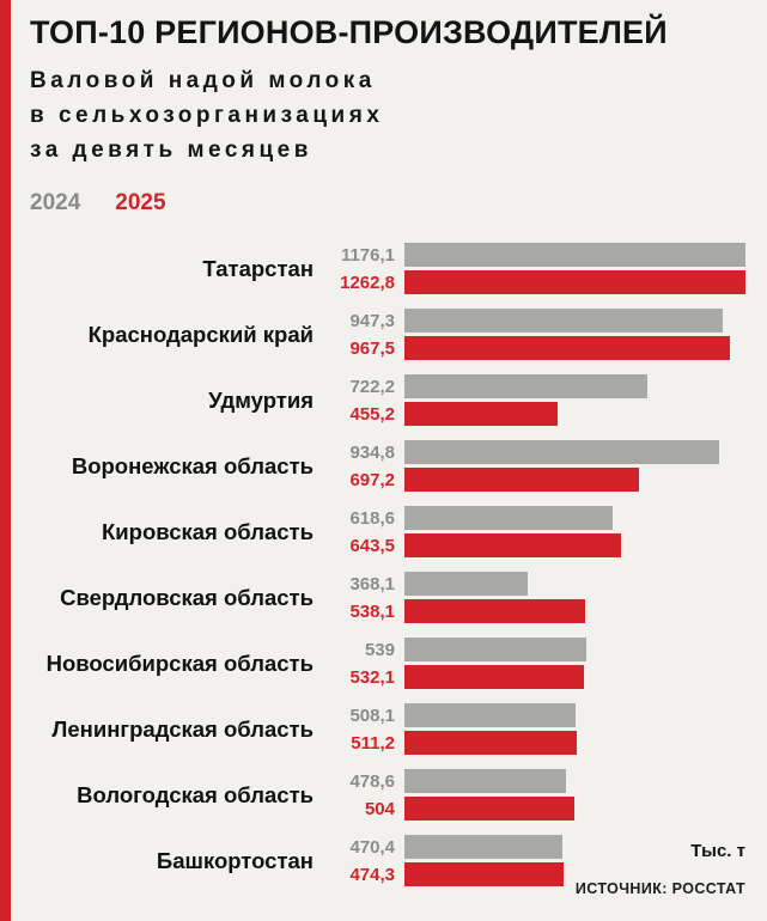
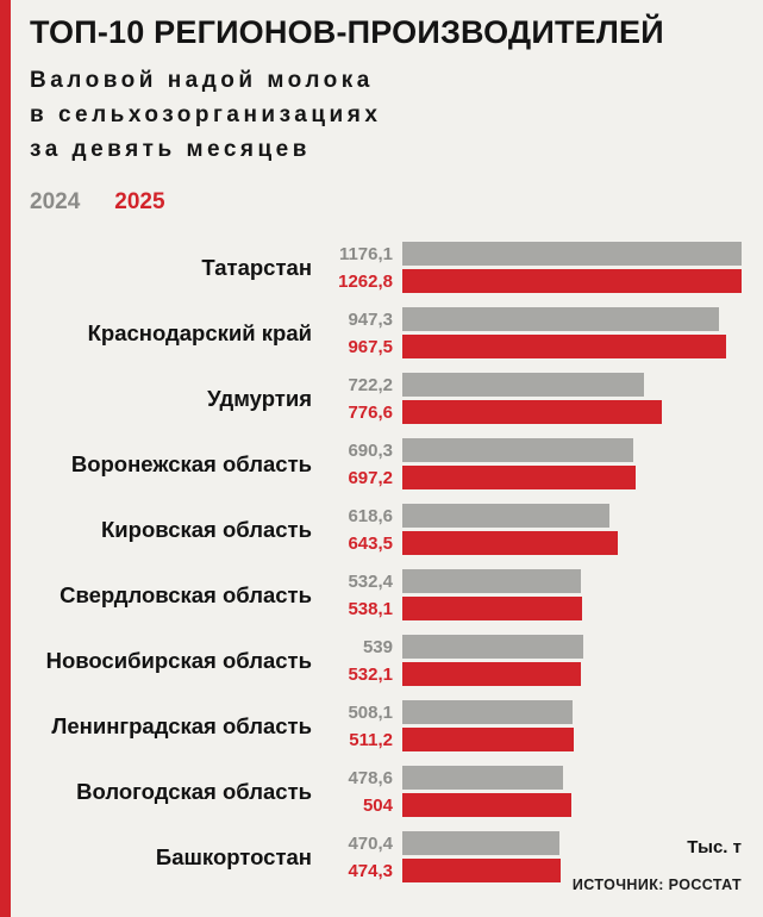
2025/Удмуртия: 455,2 -> 776,6
2024/Воронежская область: 934,8 -> 690,3
2024/Свердловская область: 368,1 -> 532,4
